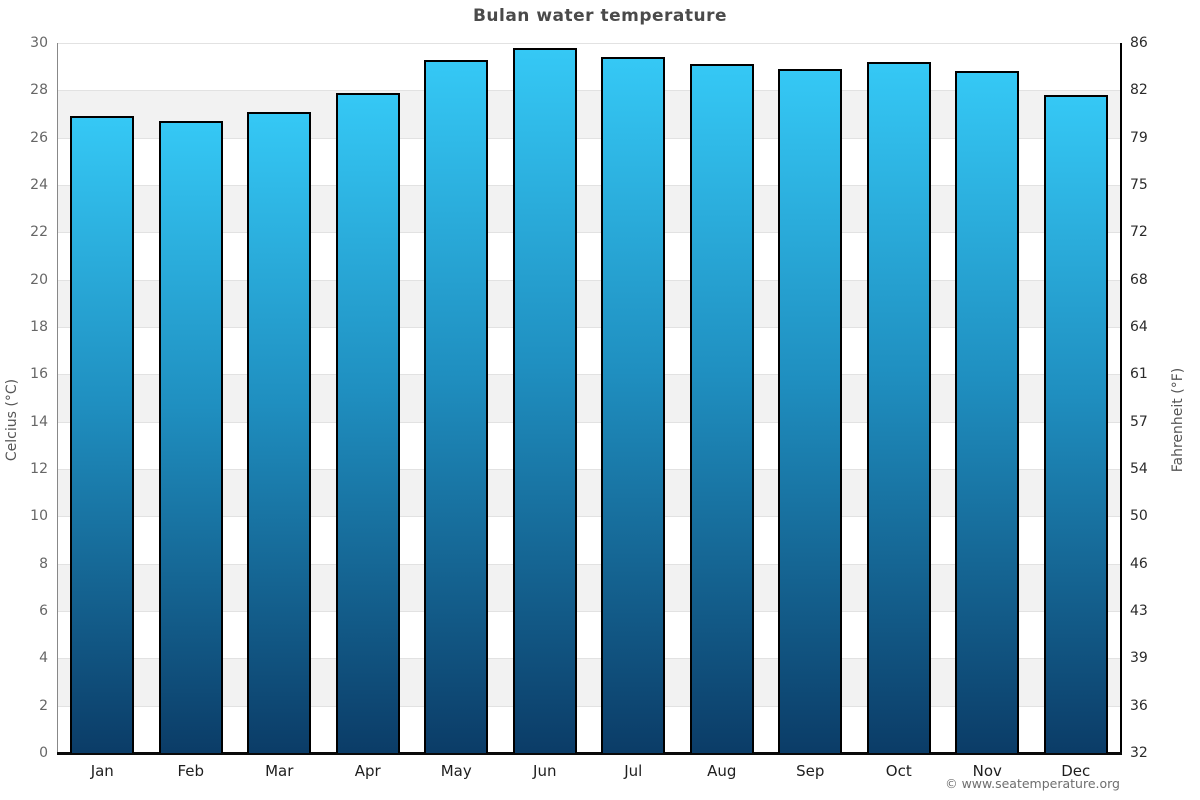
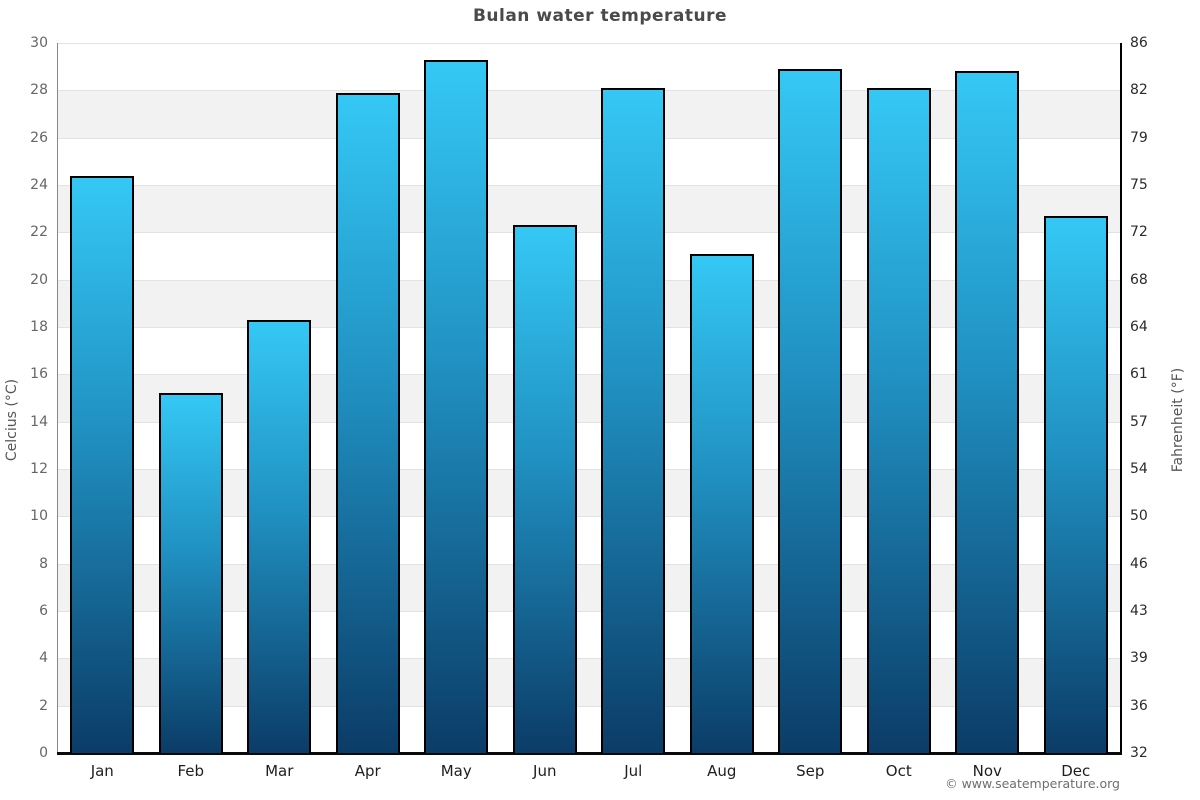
Jan: 26.9 -> 24.4
Feb: 26.7 -> 15.2
Mar: 27.1 -> 18.3
Jun: 29.8 -> 22.3
Jul: 29.4 -> 28.1
Aug: 29.1 -> 21.1
Oct: 29.2 -> 28.1
Dec: 27.8 -> 22.7
